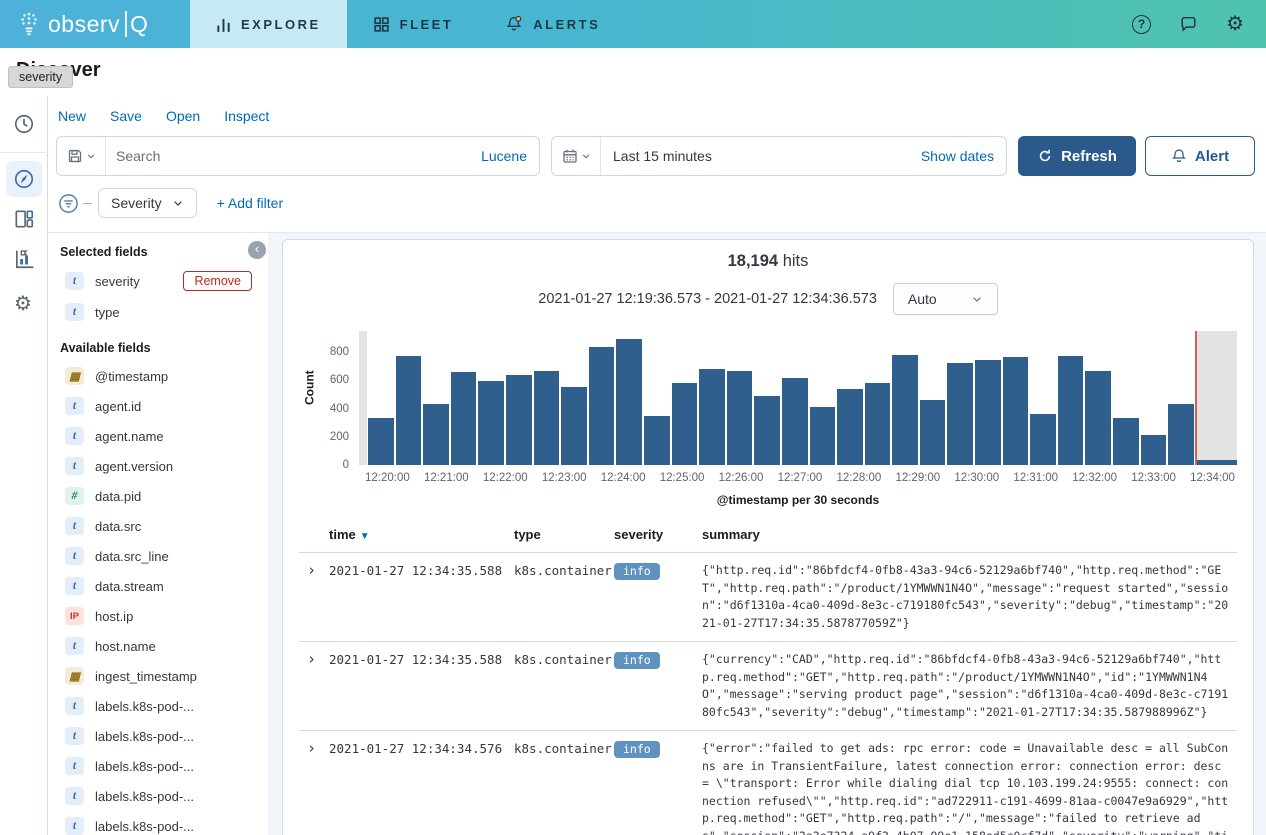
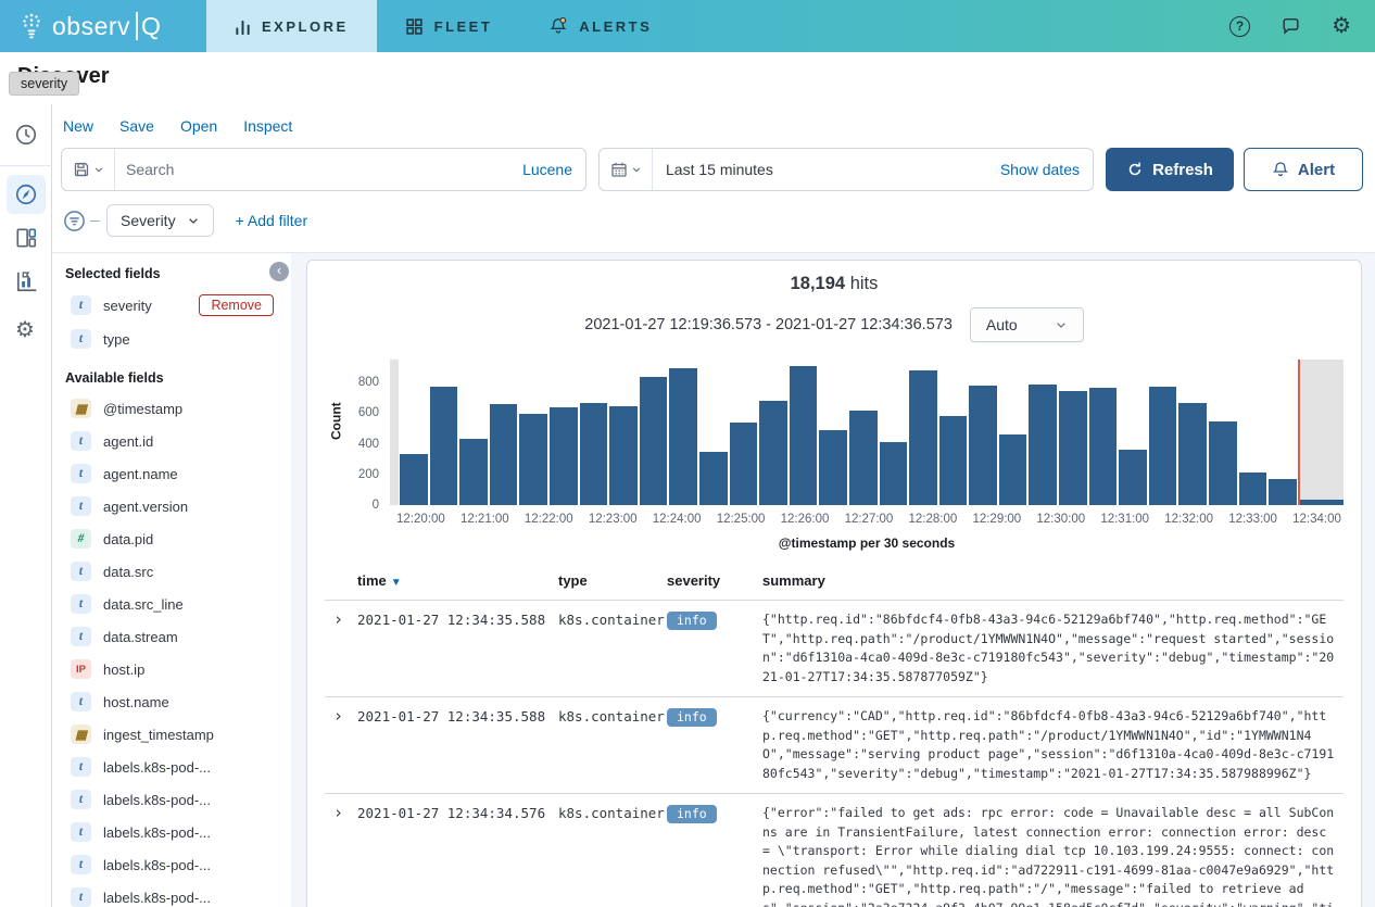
12:23:00: 550 -> 640
12:25:00: 580 -> 540
12:26:00: 670 -> 910
12:28:00: 540 -> 880
12:30:00: 720 -> 790
12:33:00: 330 -> 540
12:34:00: 430 -> 170
